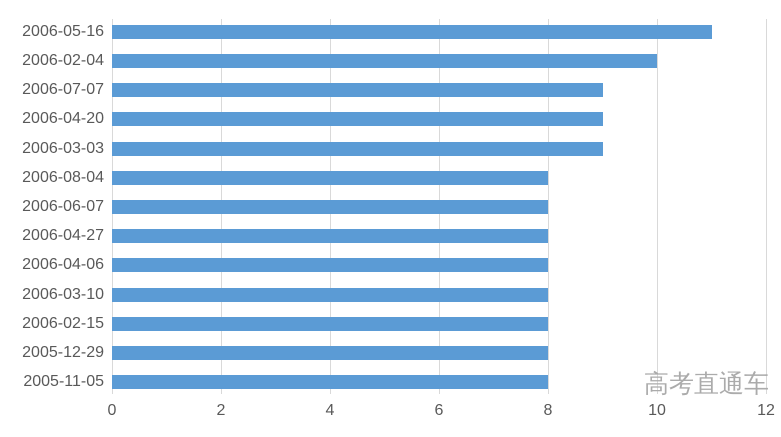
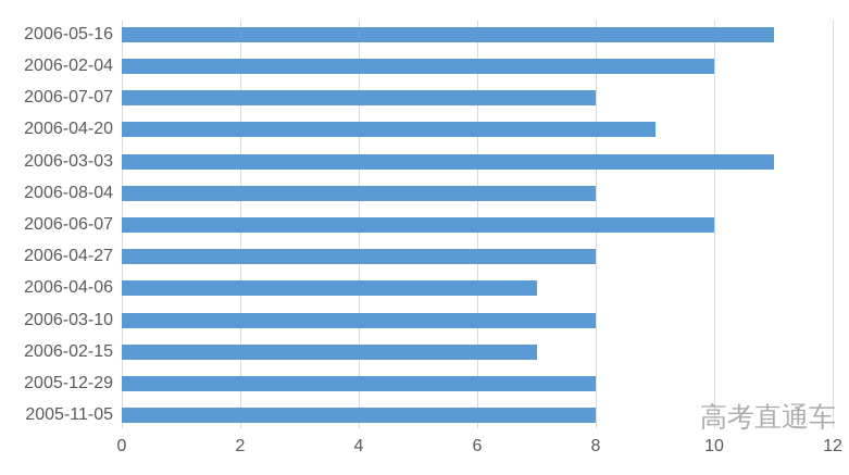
2006-07-07: 9 -> 8
2006-03-03: 9 -> 11
2006-06-07: 8 -> 10
2006-04-06: 8 -> 7
2006-02-15: 8 -> 7
